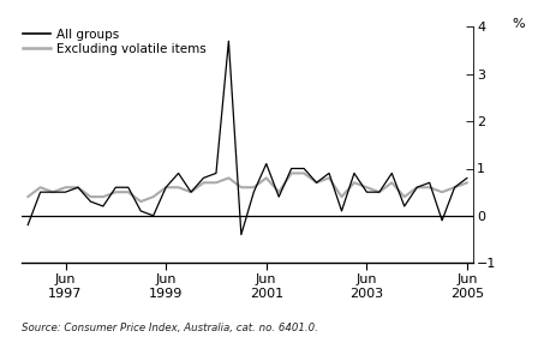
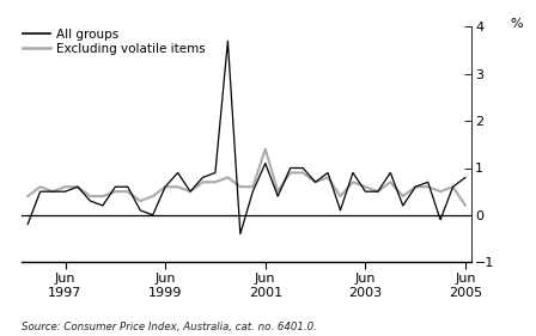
Excluding volatile items/Jun 2001: 0.8 -> 1.4
Excluding volatile items/Jun 2005: 0.7 -> 0.2
